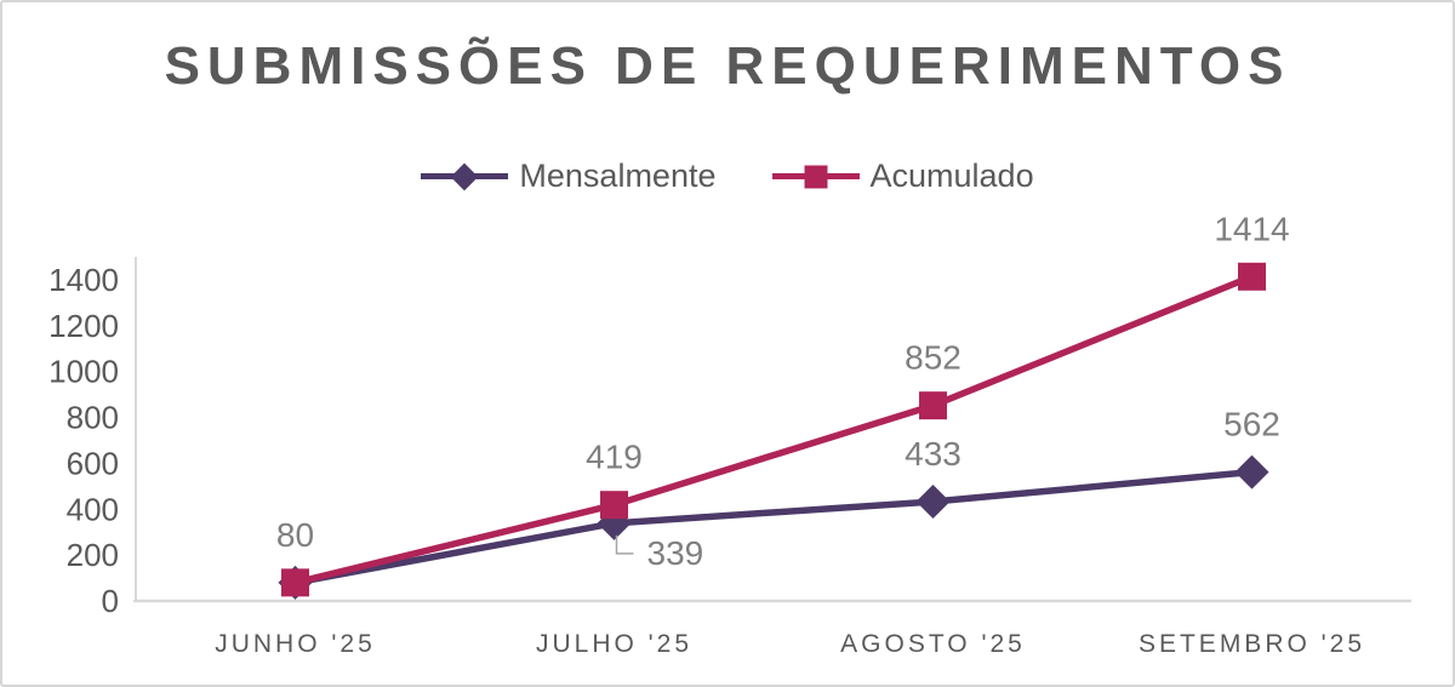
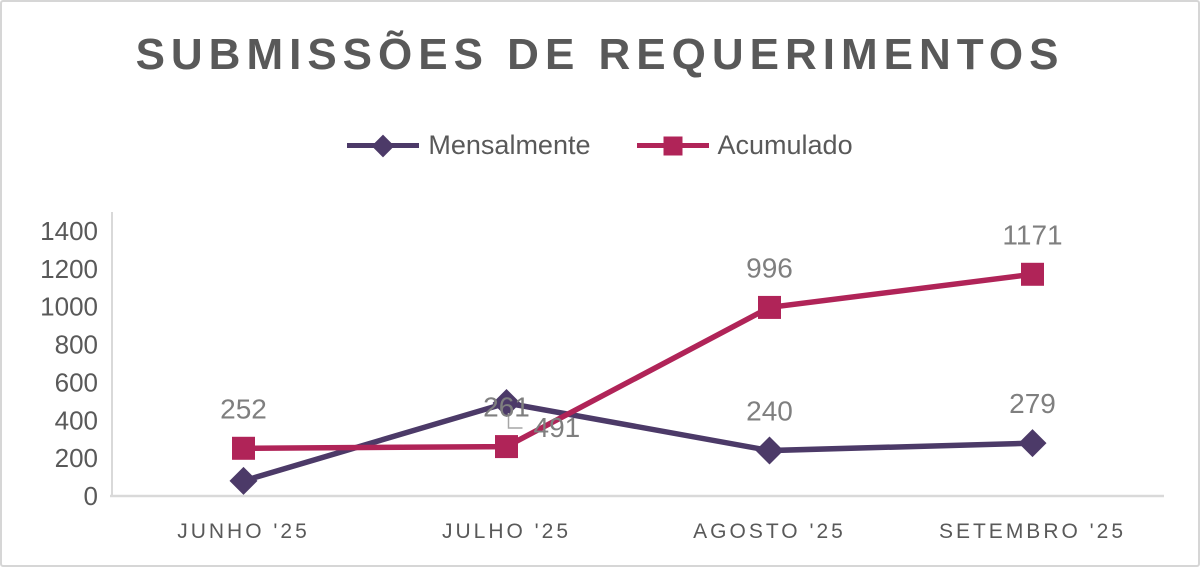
Acumulado/JUNHO '25: 80 -> 252
Mensalmente/JULHO '25: 339 -> 491
Acumulado/JULHO '25: 419 -> 261
Mensalmente/AGOSTO '25: 433 -> 240
Acumulado/AGOSTO '25: 852 -> 996
Mensalmente/SETEMBRO '25: 562 -> 279
Acumulado/SETEMBRO '25: 1414 -> 1171
